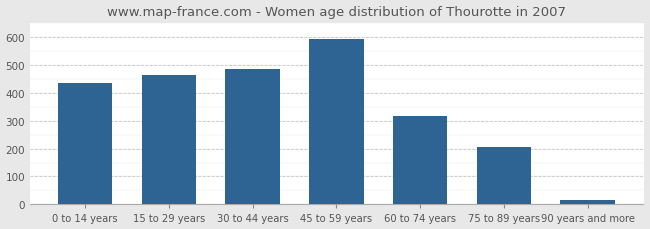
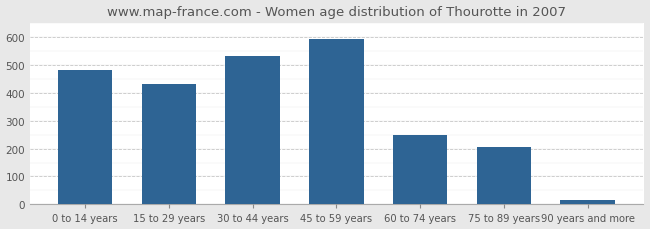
0 to 14 years: 435 -> 480
15 to 29 years: 462 -> 430
30 to 44 years: 484 -> 530
60 to 74 years: 318 -> 250
